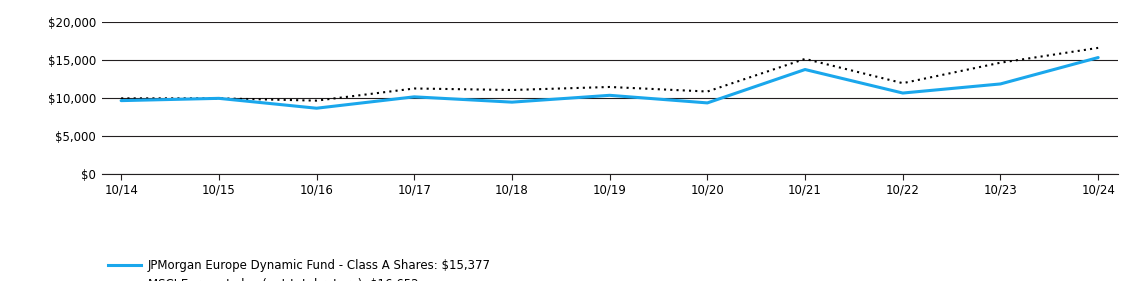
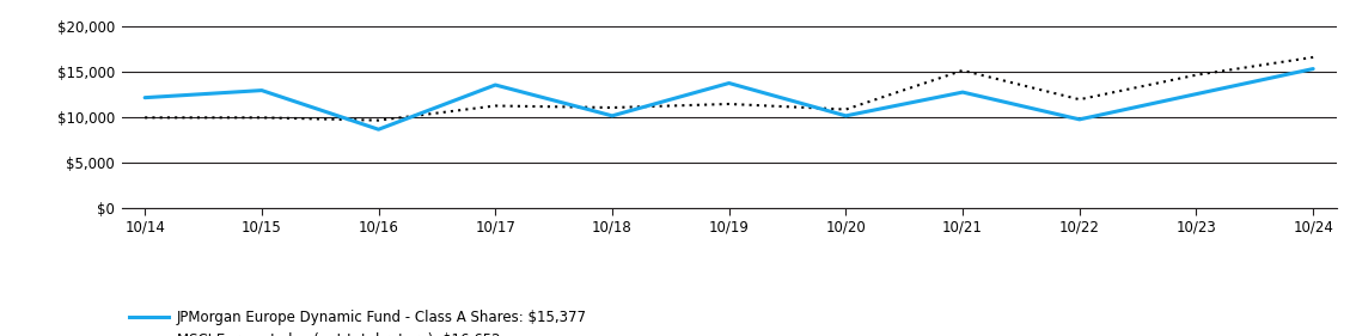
JPMorgan Europe Dynamic Fund - Class A Shares: $15,377/10/14: $9,700 -> $12,200
JPMorgan Europe Dynamic Fund - Class A Shares: $15,377/10/15: $10,000 -> $13,000
JPMorgan Europe Dynamic Fund - Class A Shares: $15,377/10/17: $10,200 -> $13,600
JPMorgan Europe Dynamic Fund - Class A Shares: $15,377/10/18: $9,500 -> $10,200
JPMorgan Europe Dynamic Fund - Class A Shares: $15,377/10/19: $10,400 -> $13,800
JPMorgan Europe Dynamic Fund - Class A Shares: $15,377/10/20: $9,400 -> $10,200
JPMorgan Europe Dynamic Fund - Class A Shares: $15,377/10/21: $13,800 -> $12,800
JPMorgan Europe Dynamic Fund - Class A Shares: $15,377/10/22: $10,700 -> $9,800
JPMorgan Europe Dynamic Fund - Class A Shares: $15,377/10/23: $11,900 -> $12,600
